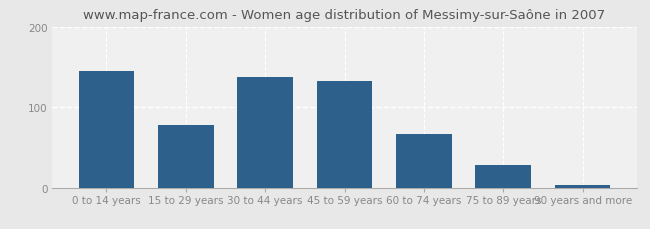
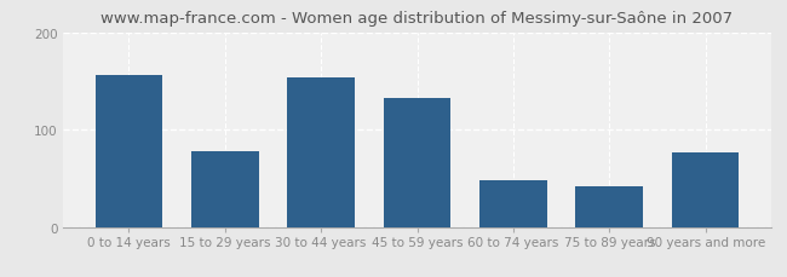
0 to 14 years: 145 -> 156
30 to 44 years: 137 -> 154
60 to 74 years: 67 -> 48
75 to 89 years: 28 -> 42
90 years and more: 3 -> 76
